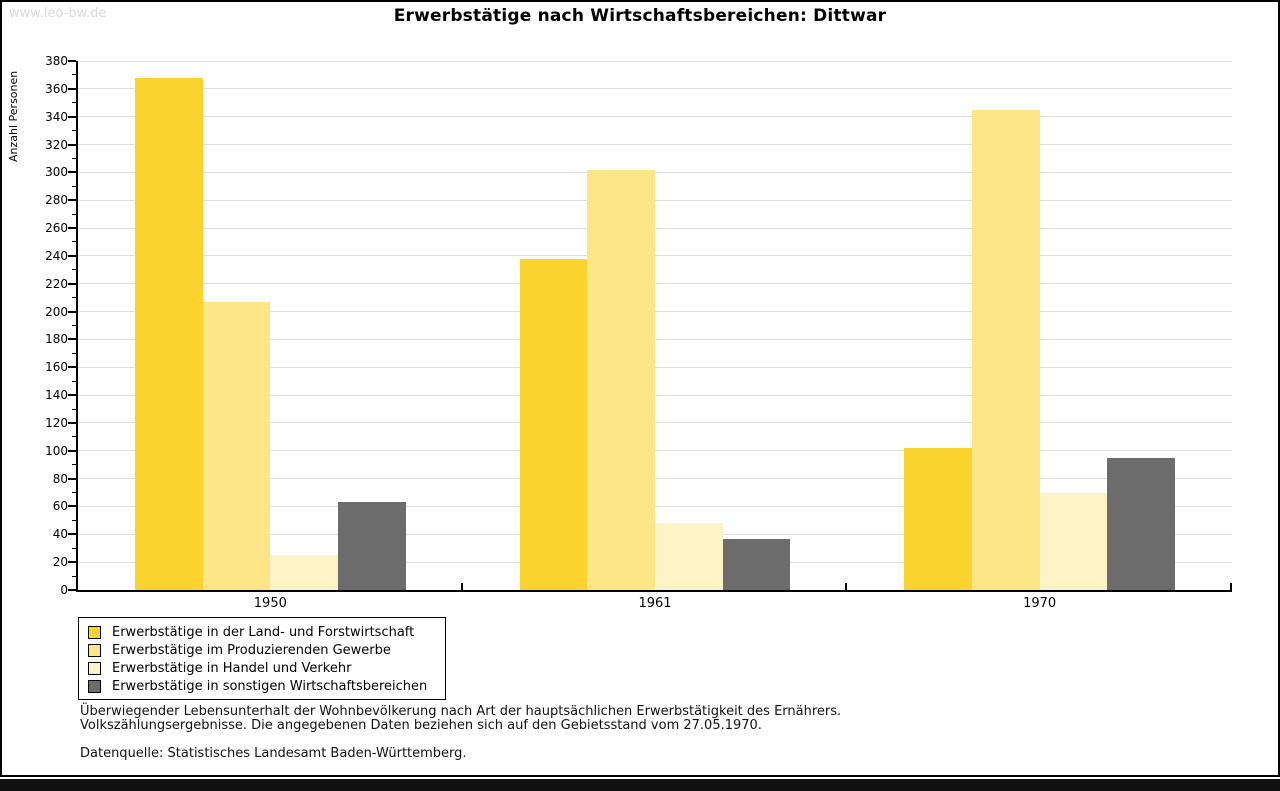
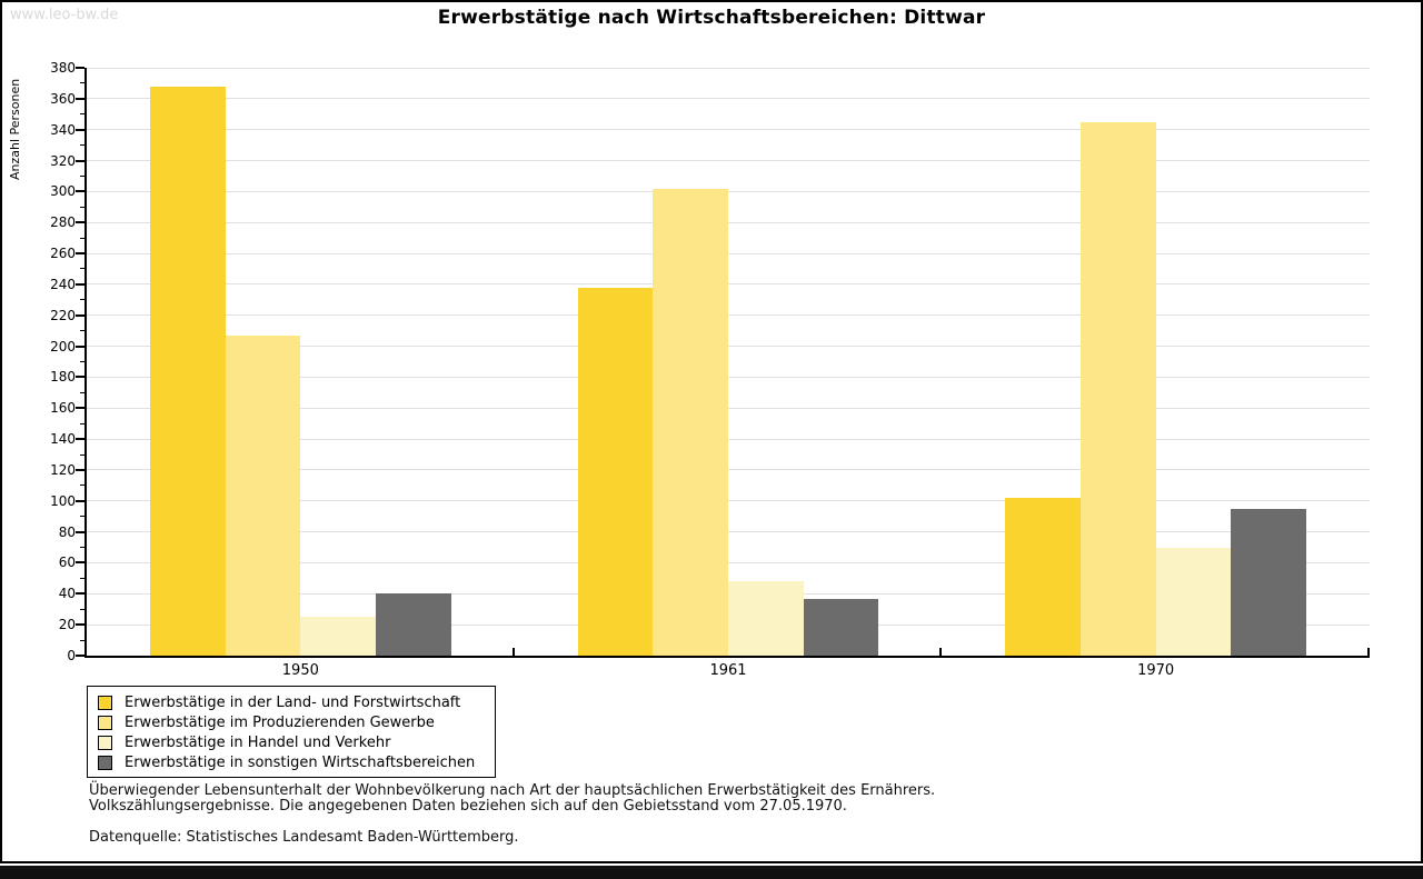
Erwerbstätige in sonstigen Wirtschaftsbereichen/1950: 63 -> 40
